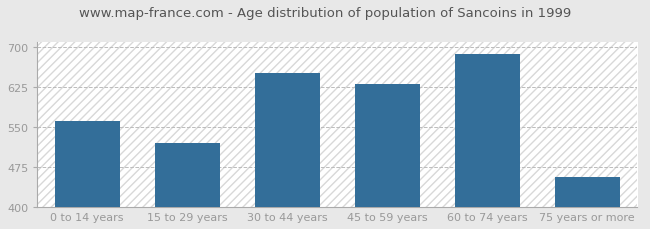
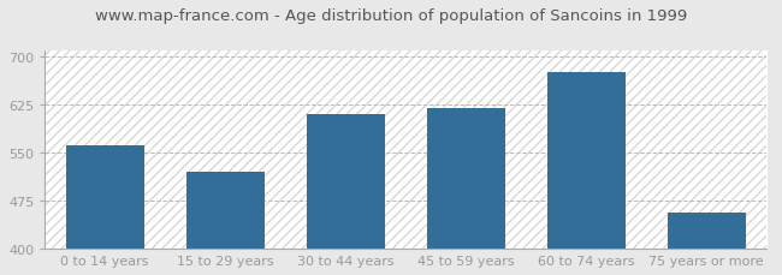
30 to 44 years: 652 -> 610
45 to 59 years: 632 -> 620
60 to 74 years: 687 -> 676
